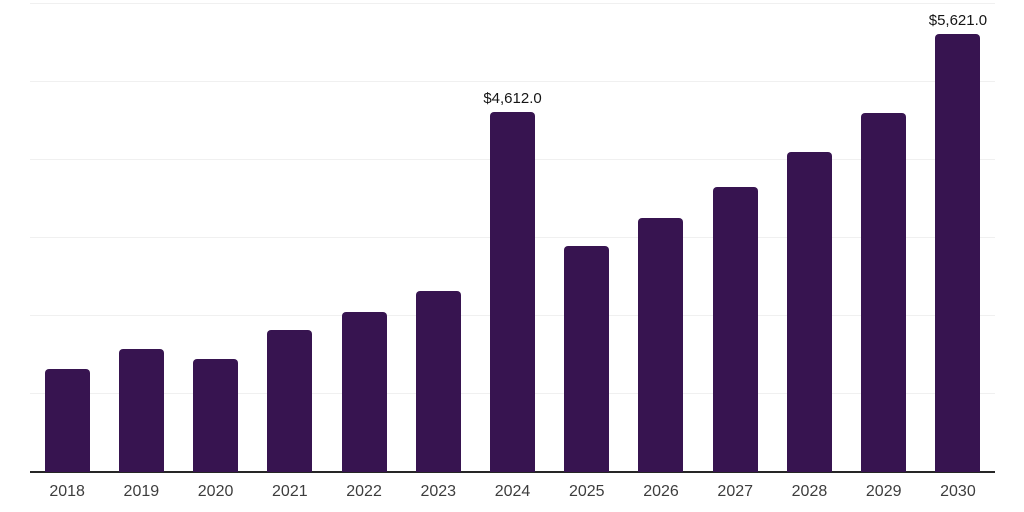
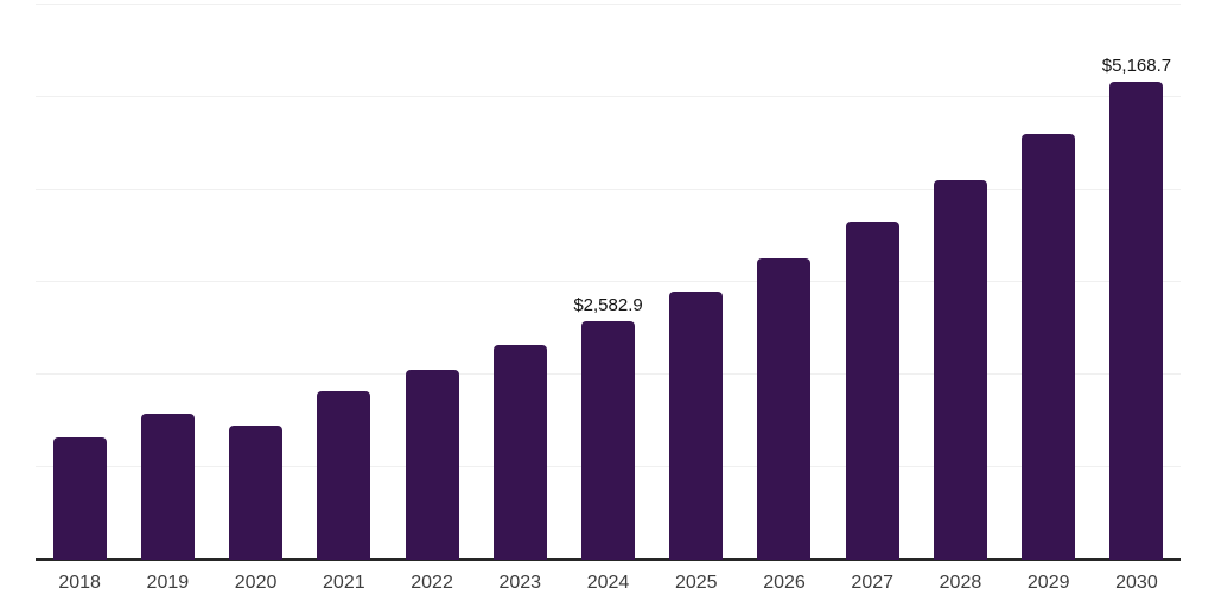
2024: $4,612.0 -> $2,582.9
2030: $5,621.0 -> $5,168.7
